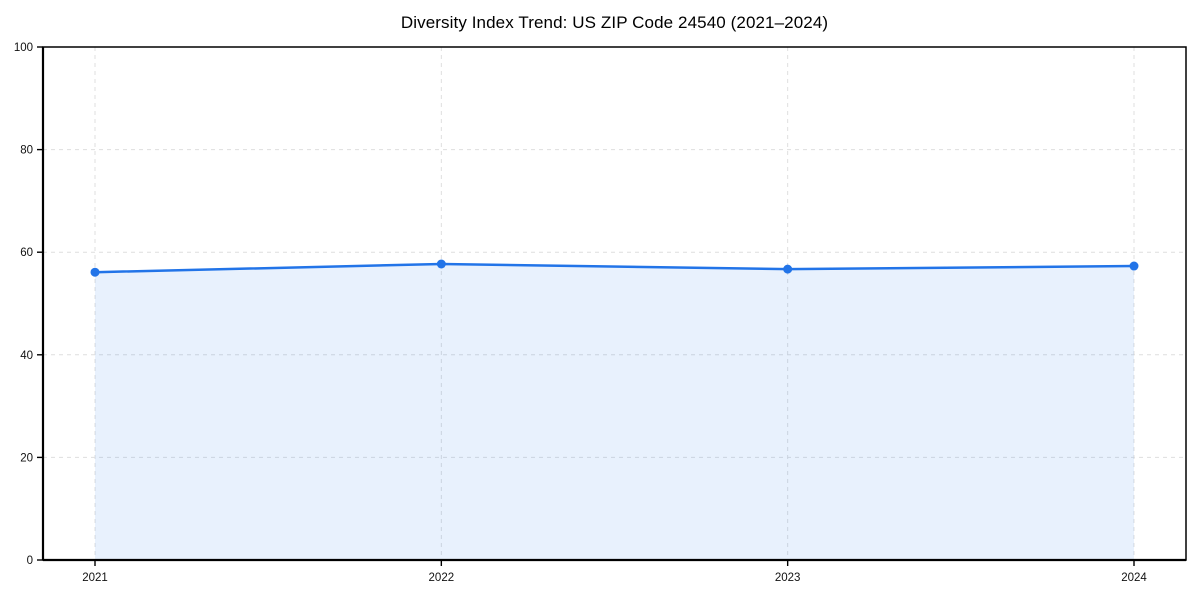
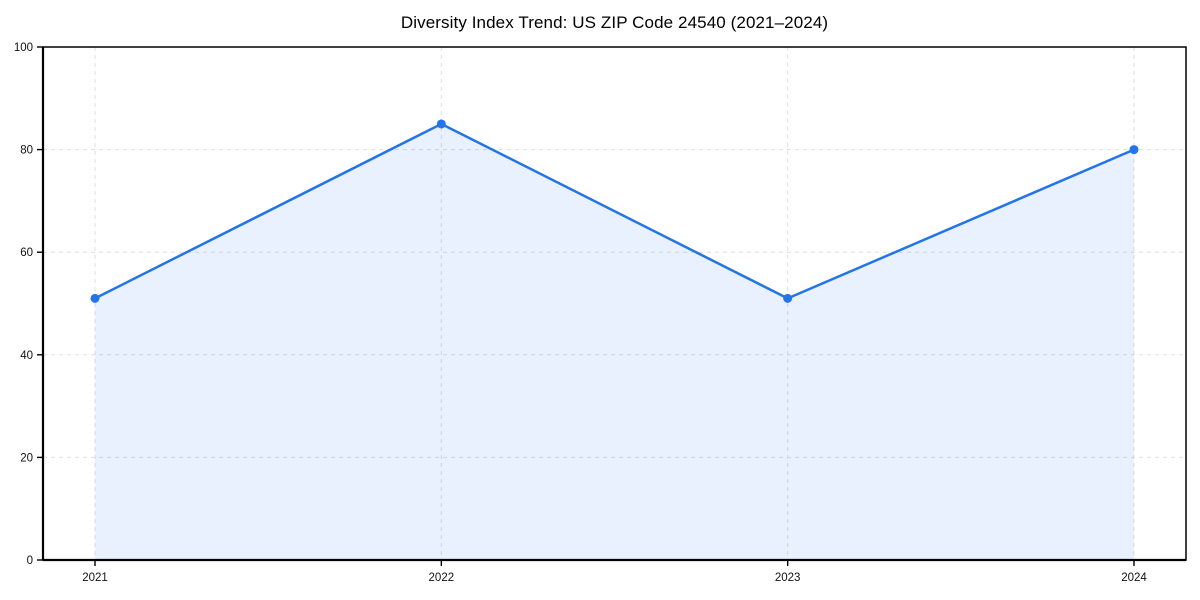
2021: 56 -> 51
2022: 58 -> 85
2023: 57 -> 51
2024: 57 -> 80
